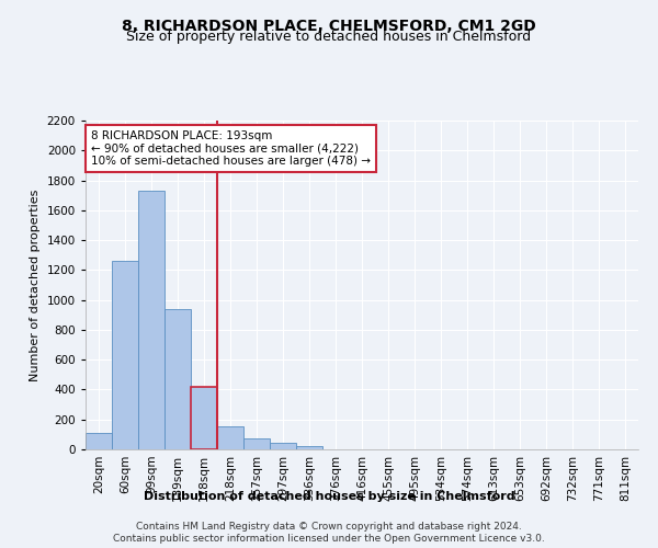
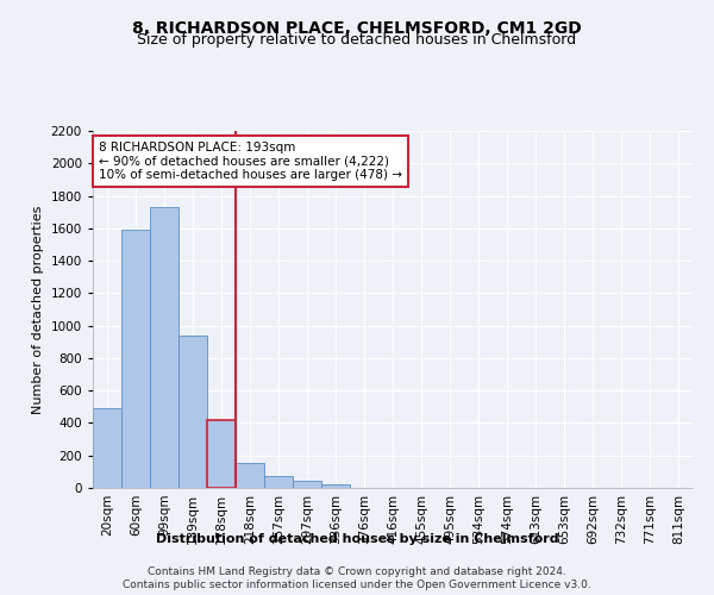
20sqm: 110 -> 490
60sqm: 1260 -> 1590
